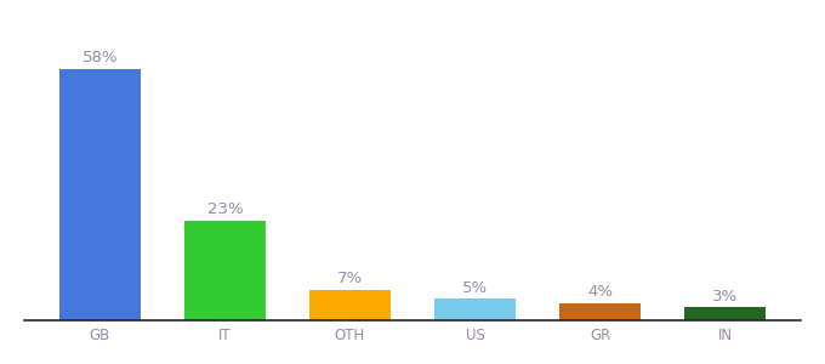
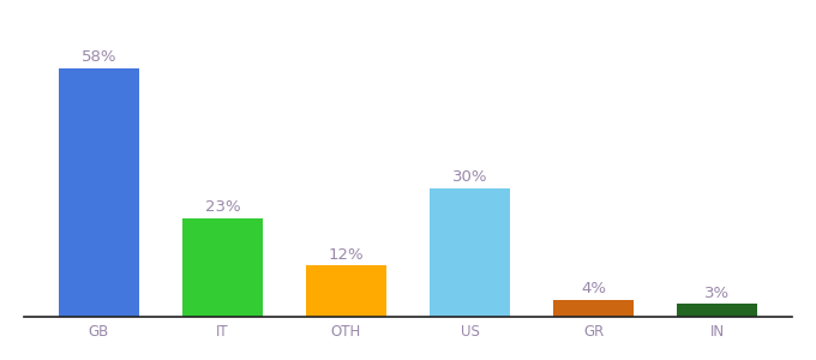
OTH: 7% -> 12%
US: 5% -> 30%
